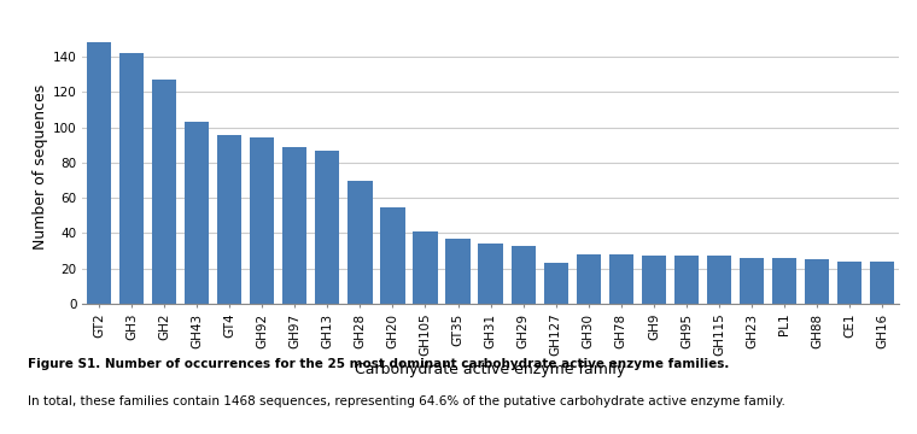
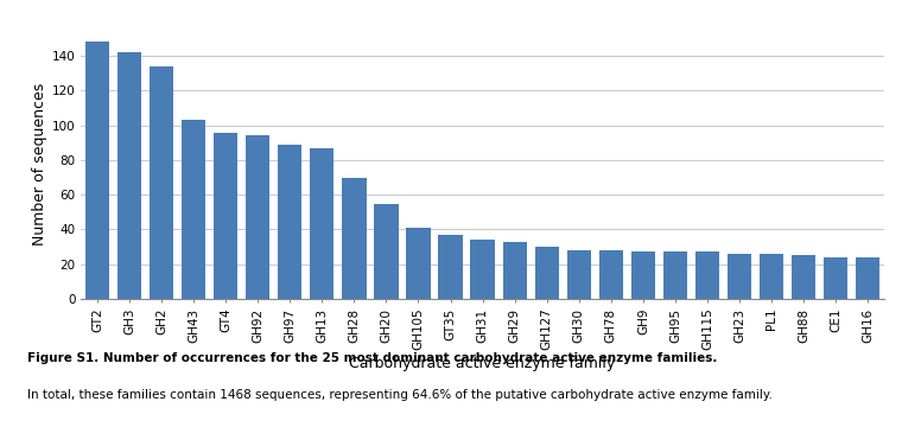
GH2: 127 -> 134
GH127: 23 -> 30
